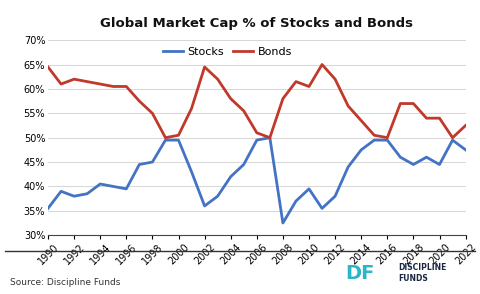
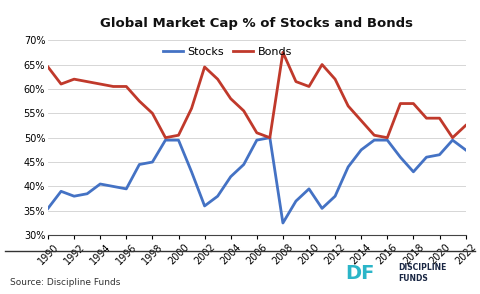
Bonds/2008: 58.0% -> 67.5%
Stocks/2018: 44.5% -> 43.0%
Stocks/2020: 44.5% -> 46.5%
